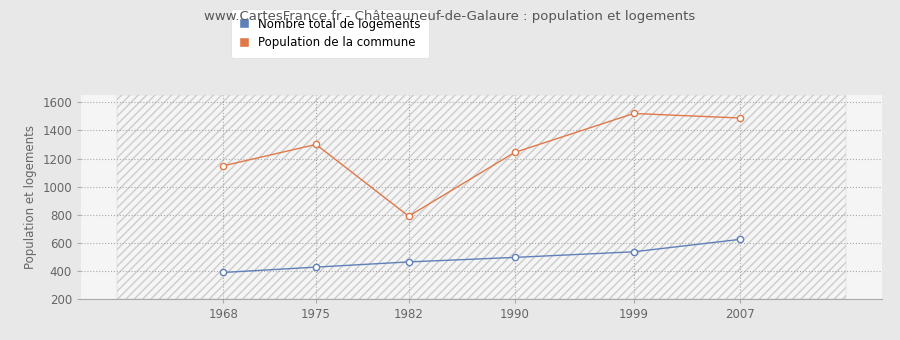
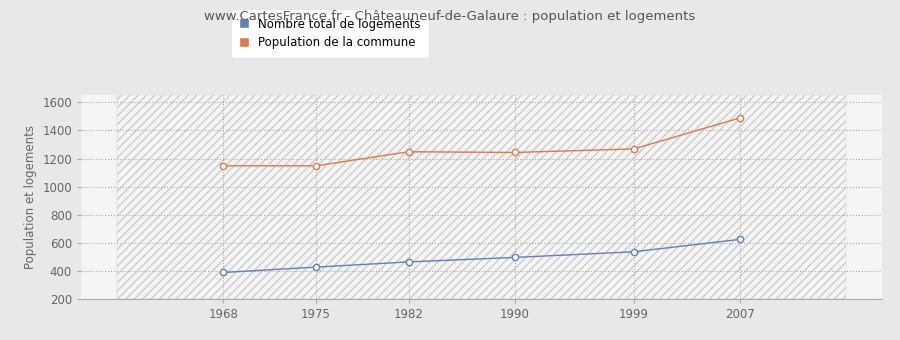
Population de la commune/1975: 1300 -> 1150
Population de la commune/1982: 790 -> 1250
Population de la commune/1999: 1520 -> 1270
